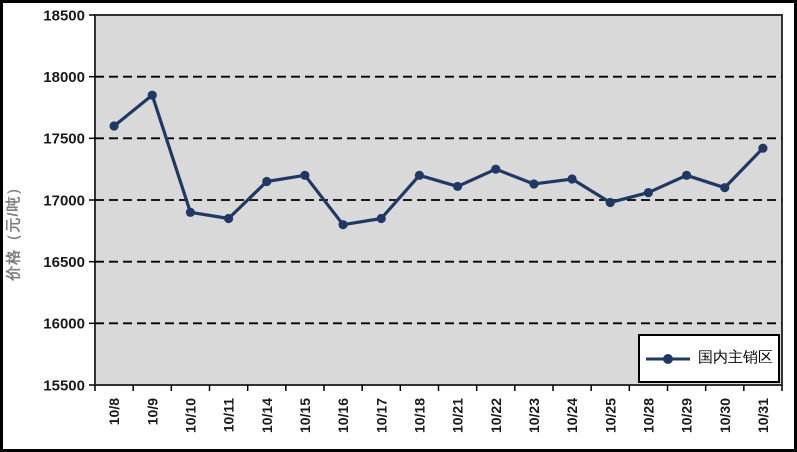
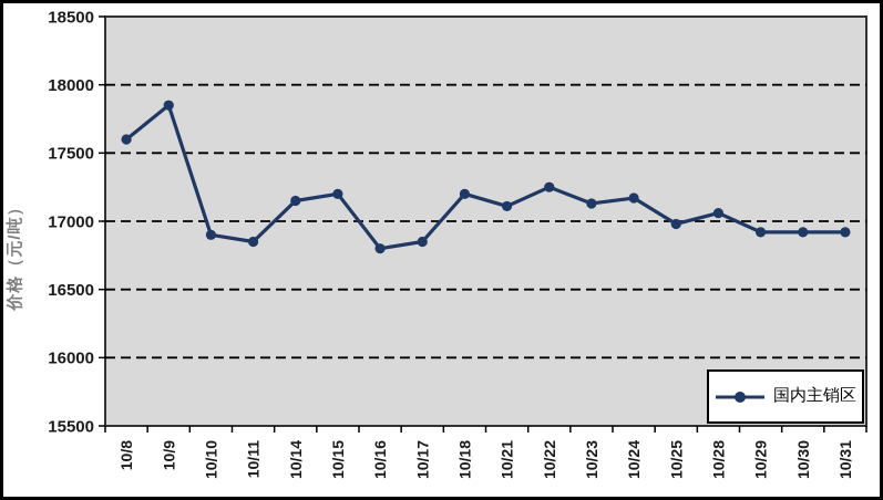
10/29: 17200 -> 16920
10/30: 17100 -> 16920
10/31: 17420 -> 16920
